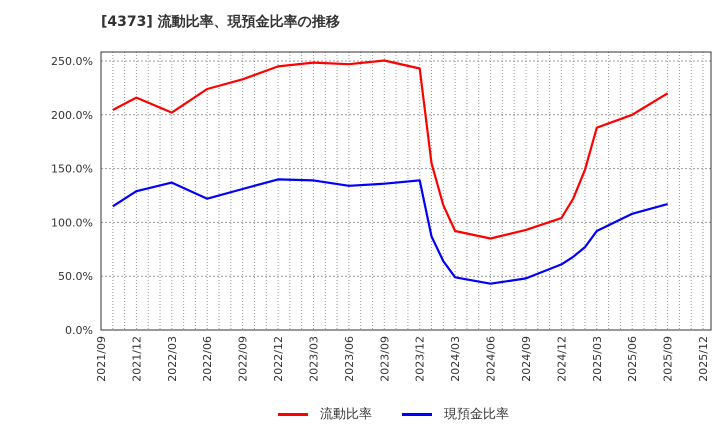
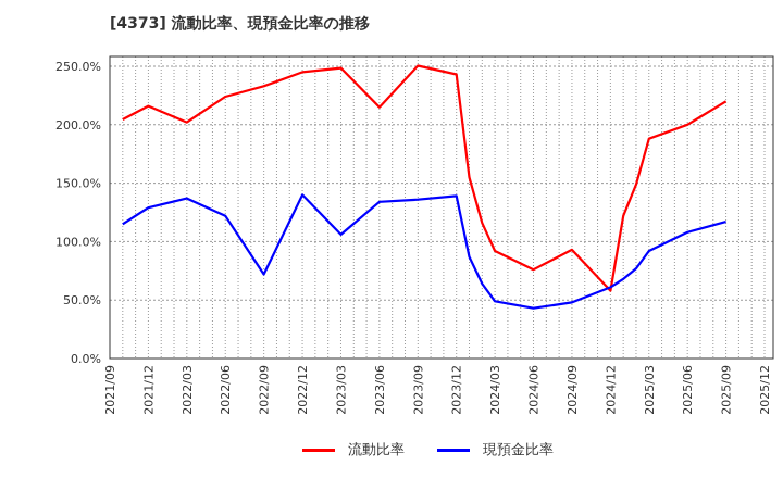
現預金比率/2022/09: 131% -> 72%
現預金比率/2023/03: 139% -> 106%
流動比率/2023/06: 247% -> 215%
流動比率/2024/06: 85% -> 76%
流動比率/2024/12: 104% -> 58%
